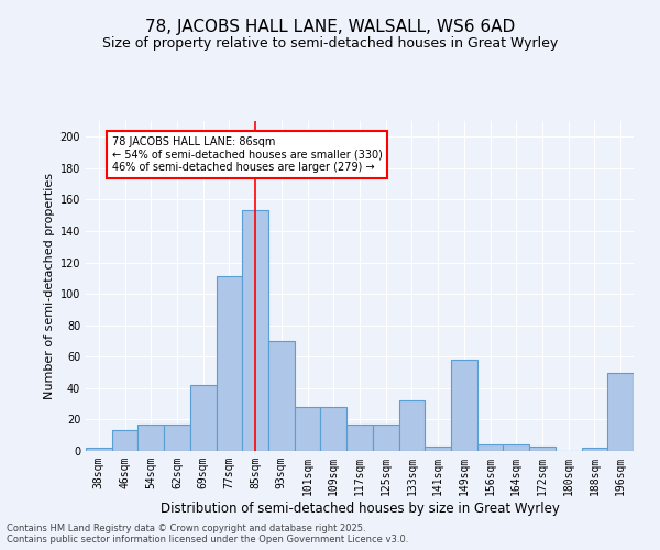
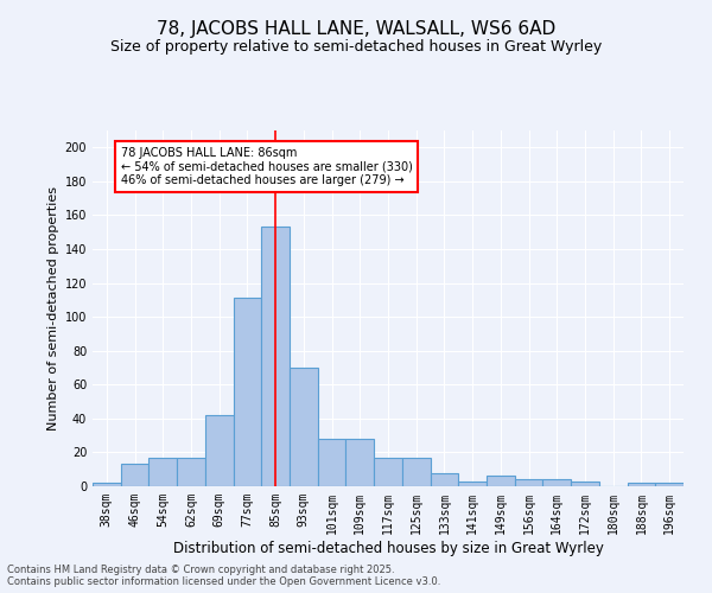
133sqm: 32 -> 8
149sqm: 58 -> 6
196sqm: 50 -> 2
